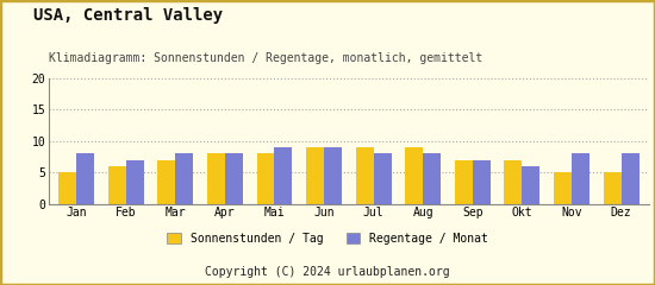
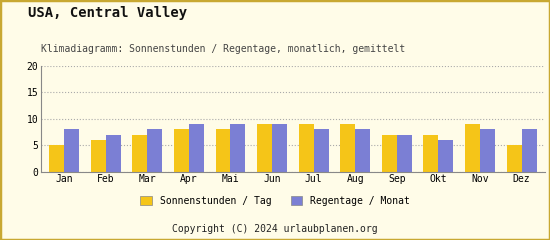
Regentage / Monat/Apr: 8 -> 9
Sonnenstunden / Tag/Nov: 5 -> 9
